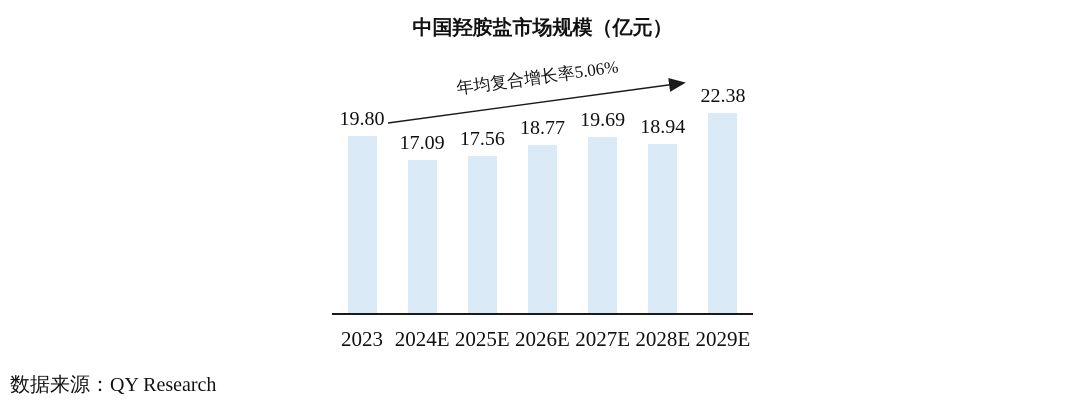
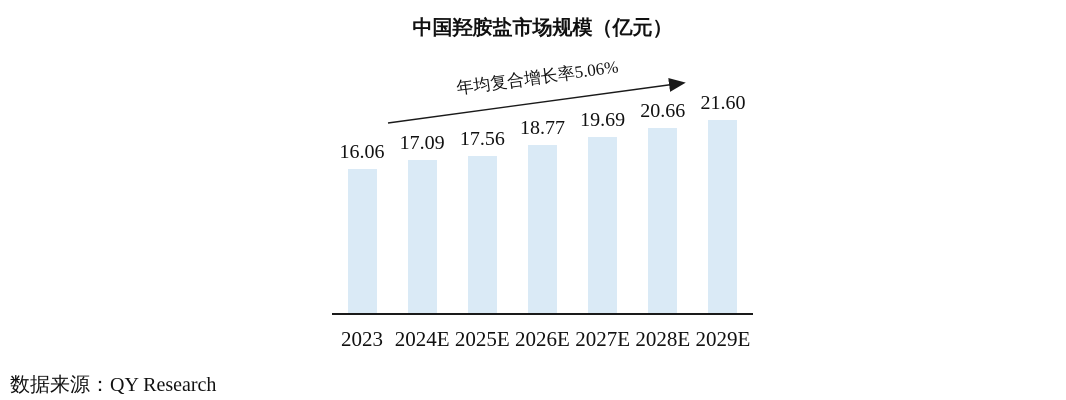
2023: 19.80 -> 16.06
2028E: 18.94 -> 20.66
2029E: 22.38 -> 21.60
